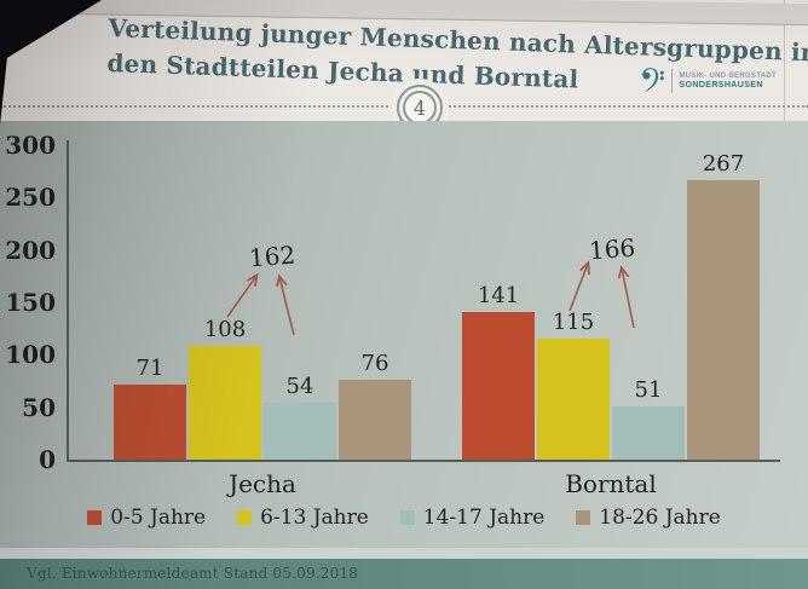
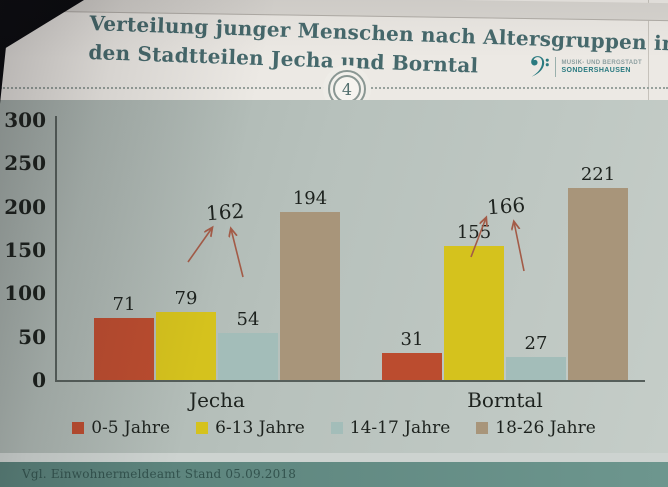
6-13 Jahre/Jecha: 108 -> 79
18-26 Jahre/Jecha: 76 -> 194
0-5 Jahre/Borntal: 141 -> 31
6-13 Jahre/Borntal: 115 -> 155
14-17 Jahre/Borntal: 51 -> 27
18-26 Jahre/Borntal: 267 -> 221
